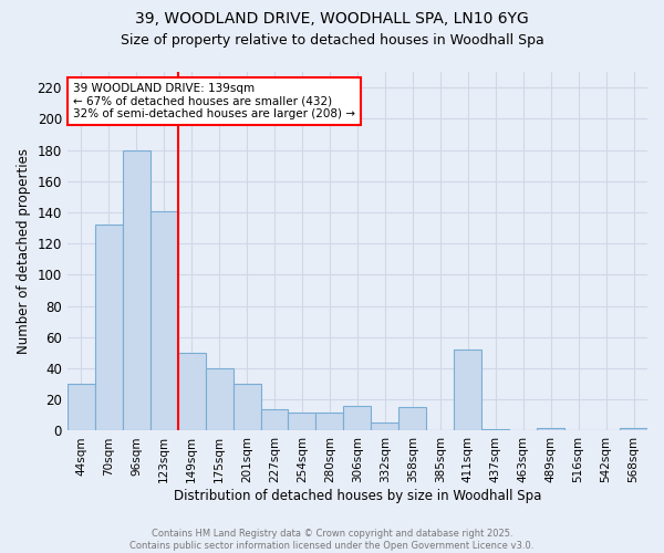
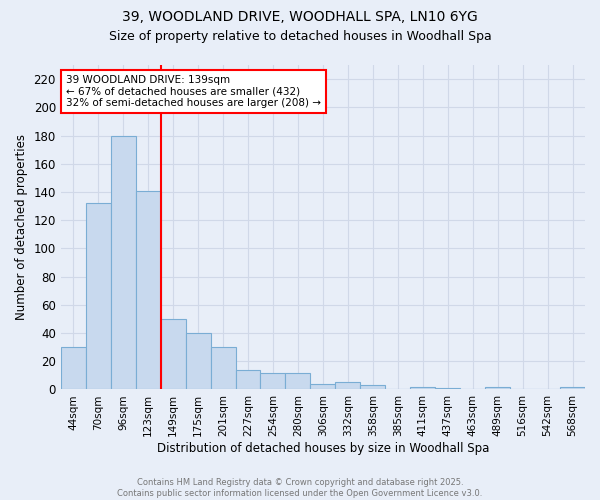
306sqm: 16 -> 4
358sqm: 15 -> 3
411sqm: 52 -> 2
